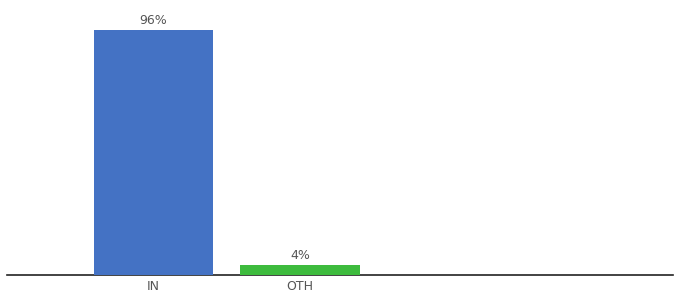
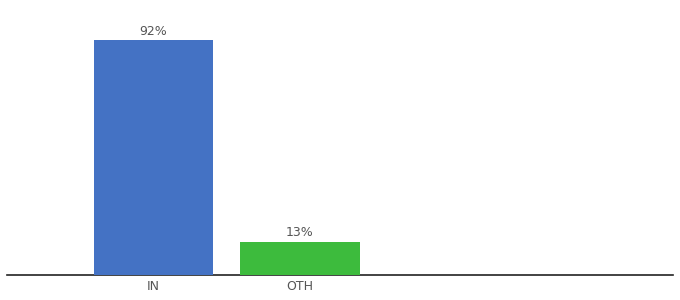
IN: 96% -> 92%
OTH: 4% -> 13%
